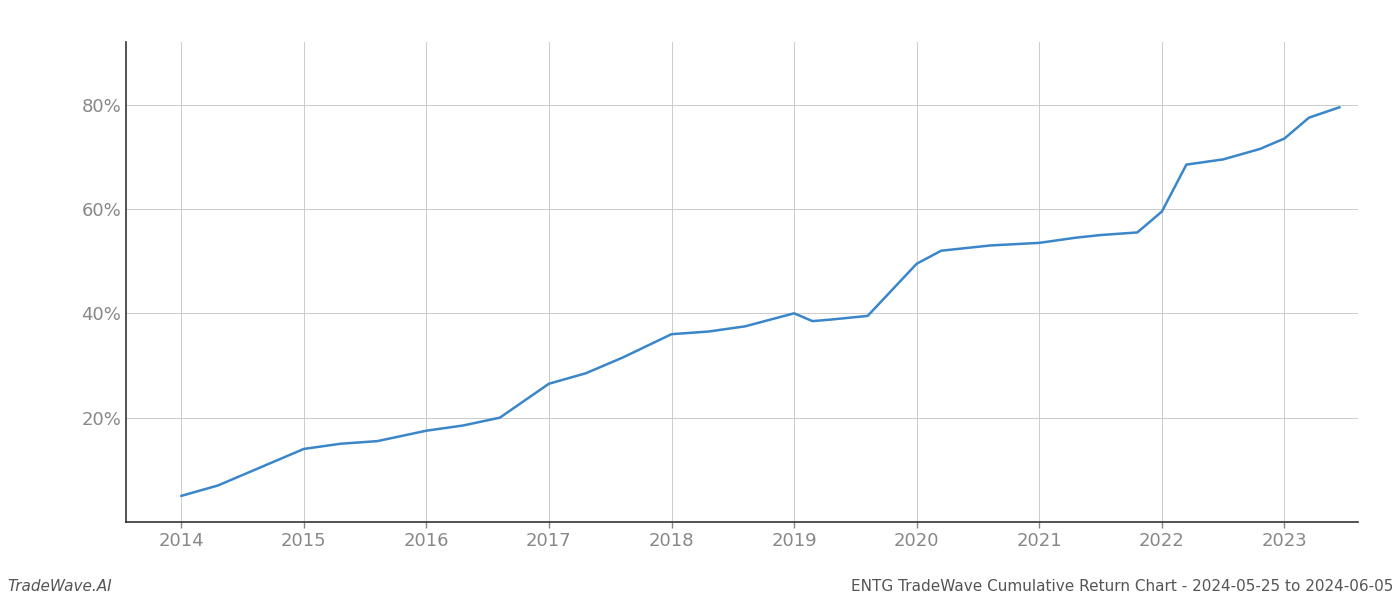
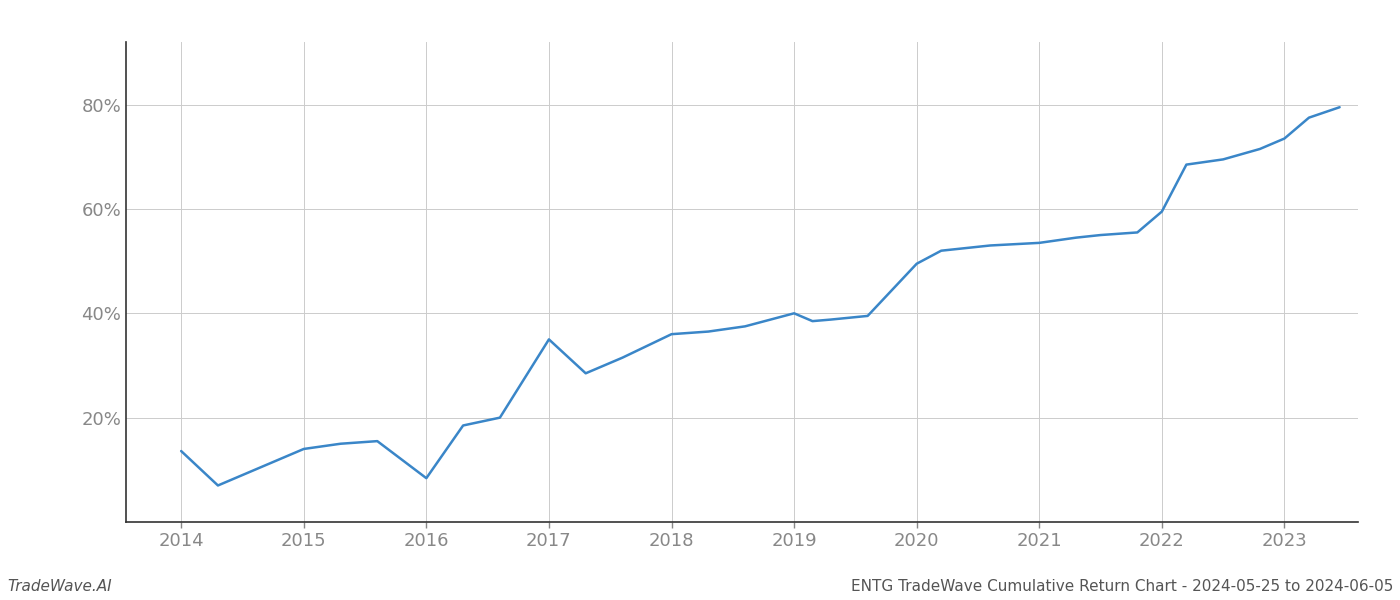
2014: 5.0% -> 13.6%
2016: 17.5% -> 8.4%
2017: 26.5% -> 35.0%
